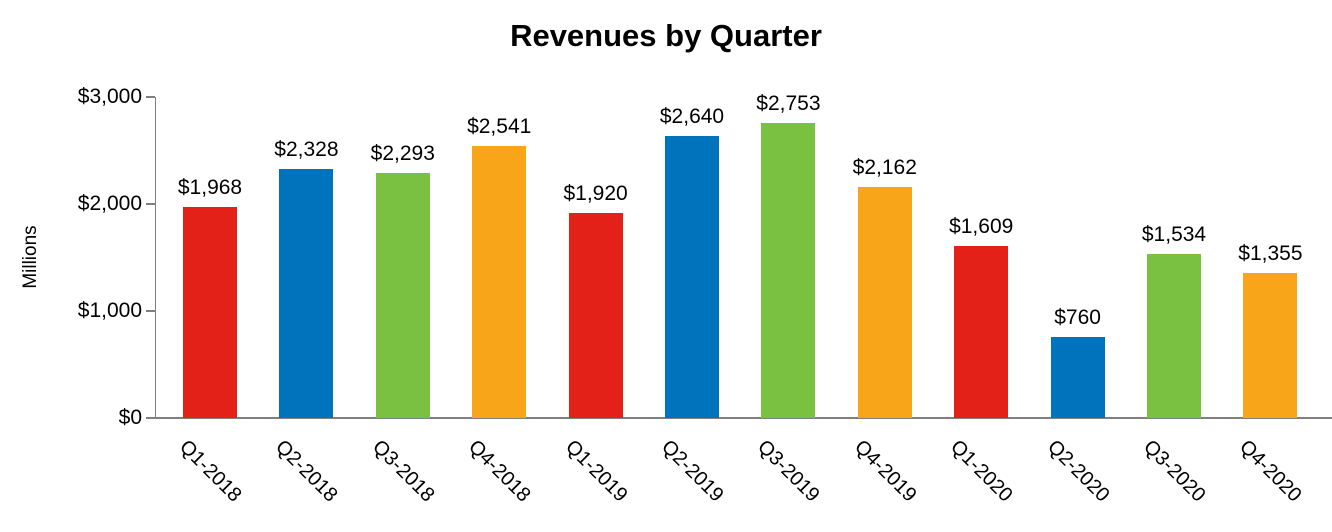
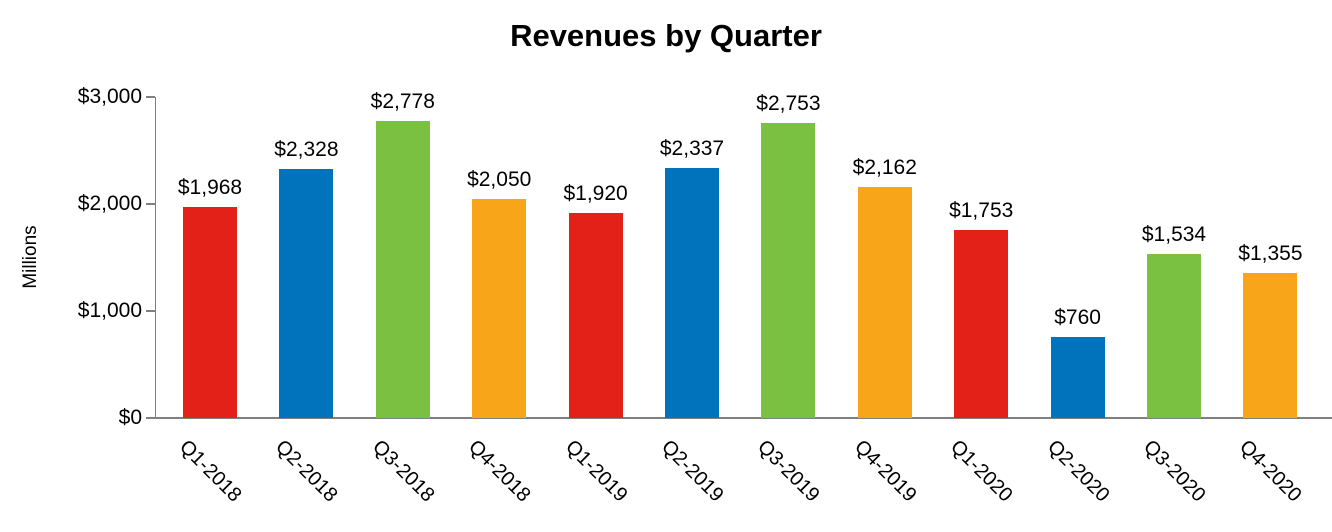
Q3-2018: $2,293 -> $2,778
Q4-2018: $2,541 -> $2,050
Q2-2019: $2,640 -> $2,337
Q1-2020: $1,609 -> $1,753
